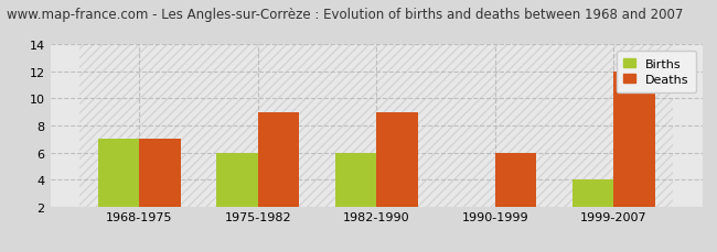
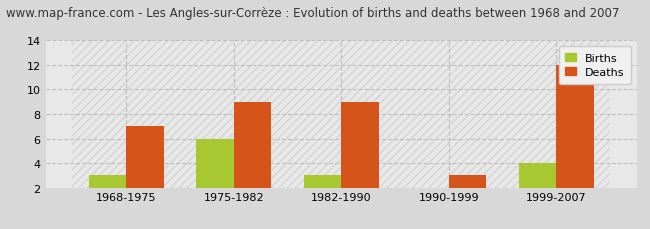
Births/1968-1975: 7 -> 3
Births/1982-1990: 6 -> 3
Deaths/1990-1999: 6 -> 3
